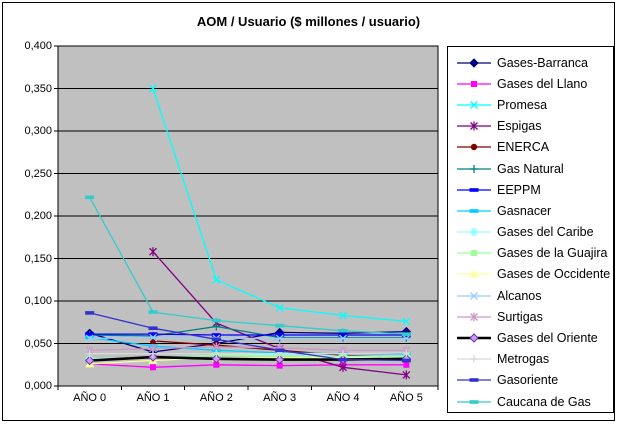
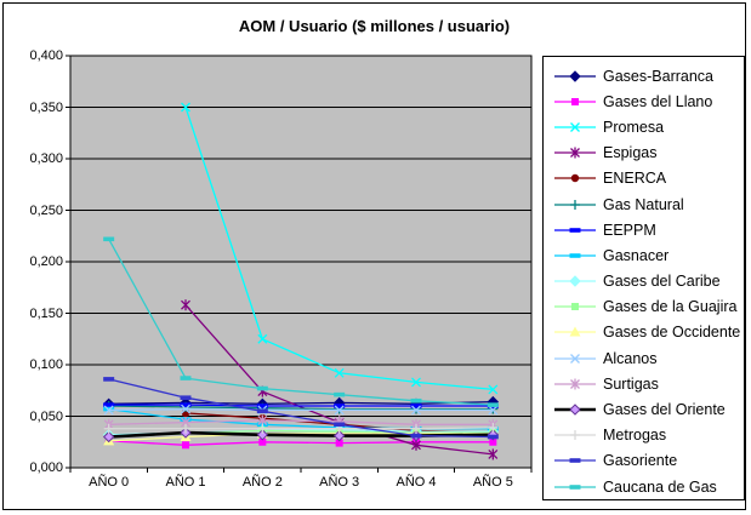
Gases-Barranca/AÑO 1: 0,04 -> 0,06
Gases-Barranca/AÑO 2: 0,05 -> 0,06
Gas Natural/AÑO 2: 0,07 -> 0,06
